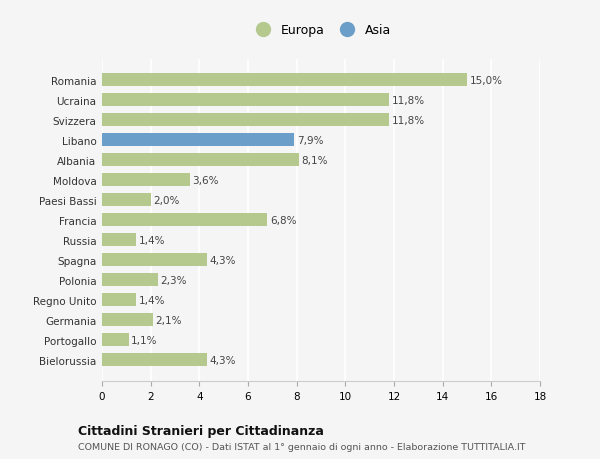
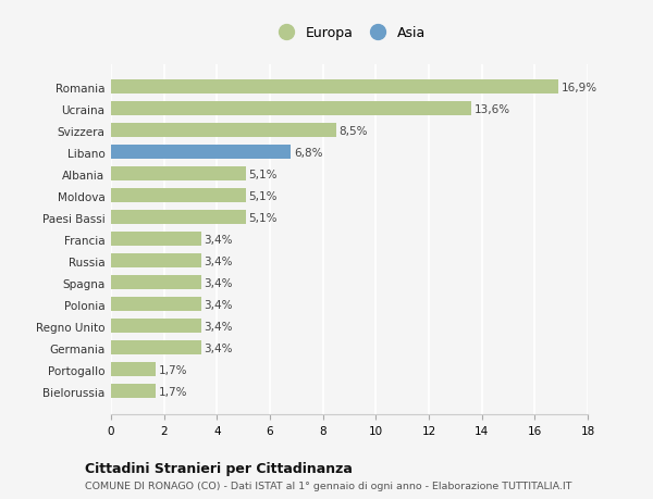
Romania: 15,0% -> 16,9%
Ucraina: 11,8% -> 13,6%
Svizzera: 11,8% -> 8,5%
Libano: 7,9% -> 6,8%
Albania: 8,1% -> 5,1%
Moldova: 3,6% -> 5,1%
Paesi Bassi: 2,0% -> 5,1%
Francia: 6,8% -> 3,4%
Russia: 1,4% -> 3,4%
Spagna: 4,3% -> 3,4%
Polonia: 2,3% -> 3,4%
Regno Unito: 1,4% -> 3,4%
Germania: 2,1% -> 3,4%
Portogallo: 1,1% -> 1,7%
Bielorussia: 4,3% -> 1,7%
